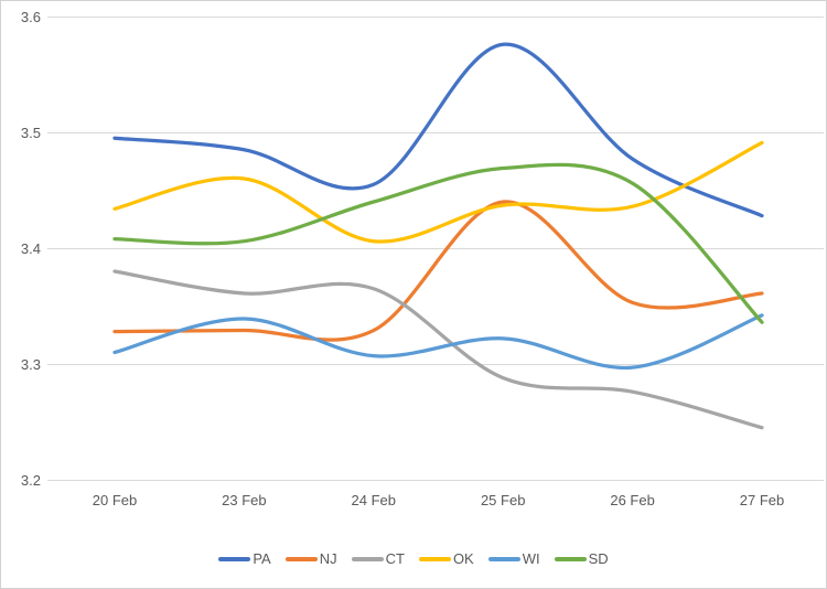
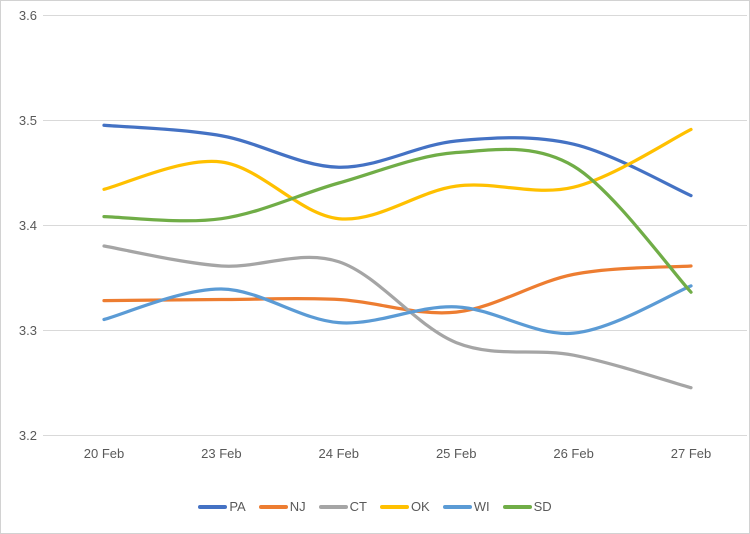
PA/25 Feb: 3.576 -> 3.480
NJ/25 Feb: 3.440 -> 3.317
